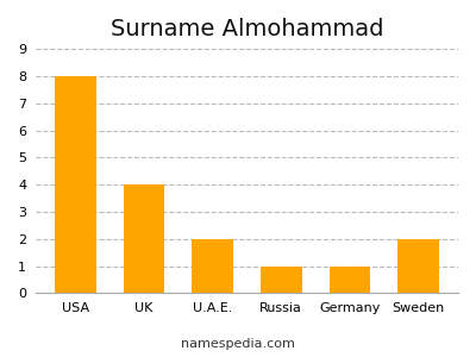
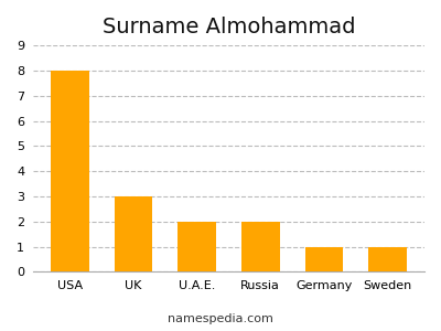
UK: 4 -> 3
Russia: 1 -> 2
Sweden: 2 -> 1
